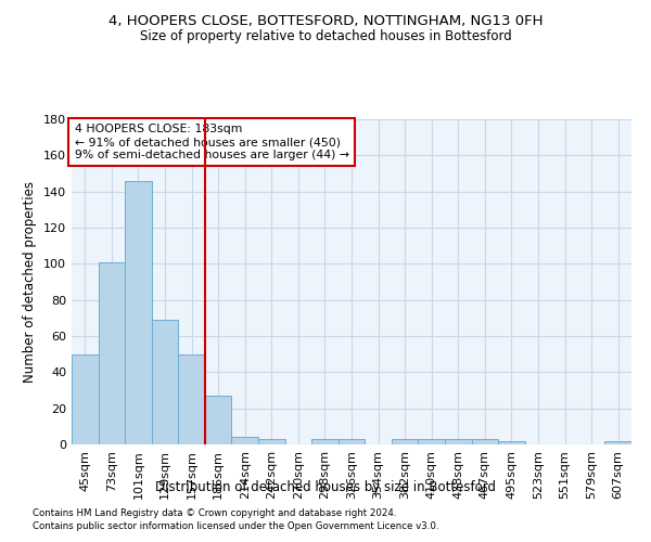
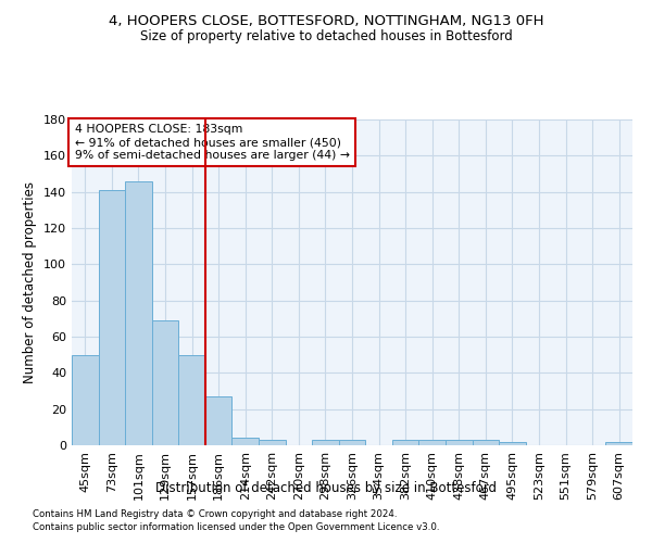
73sqm: 101 -> 141
